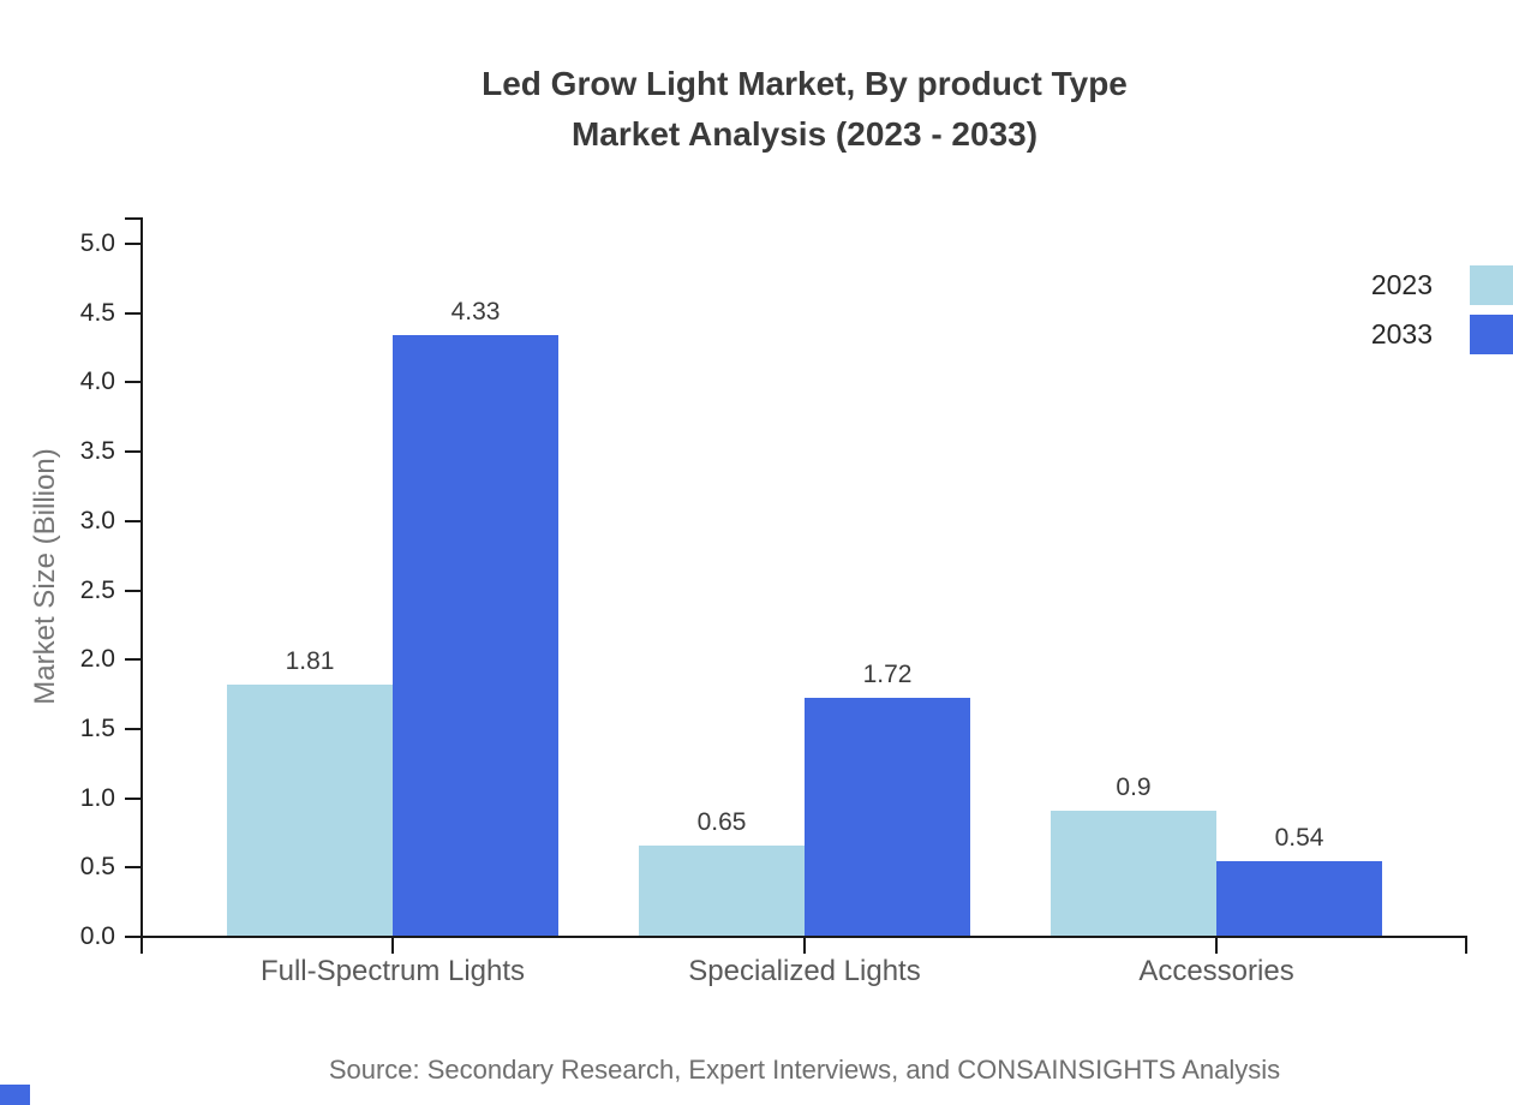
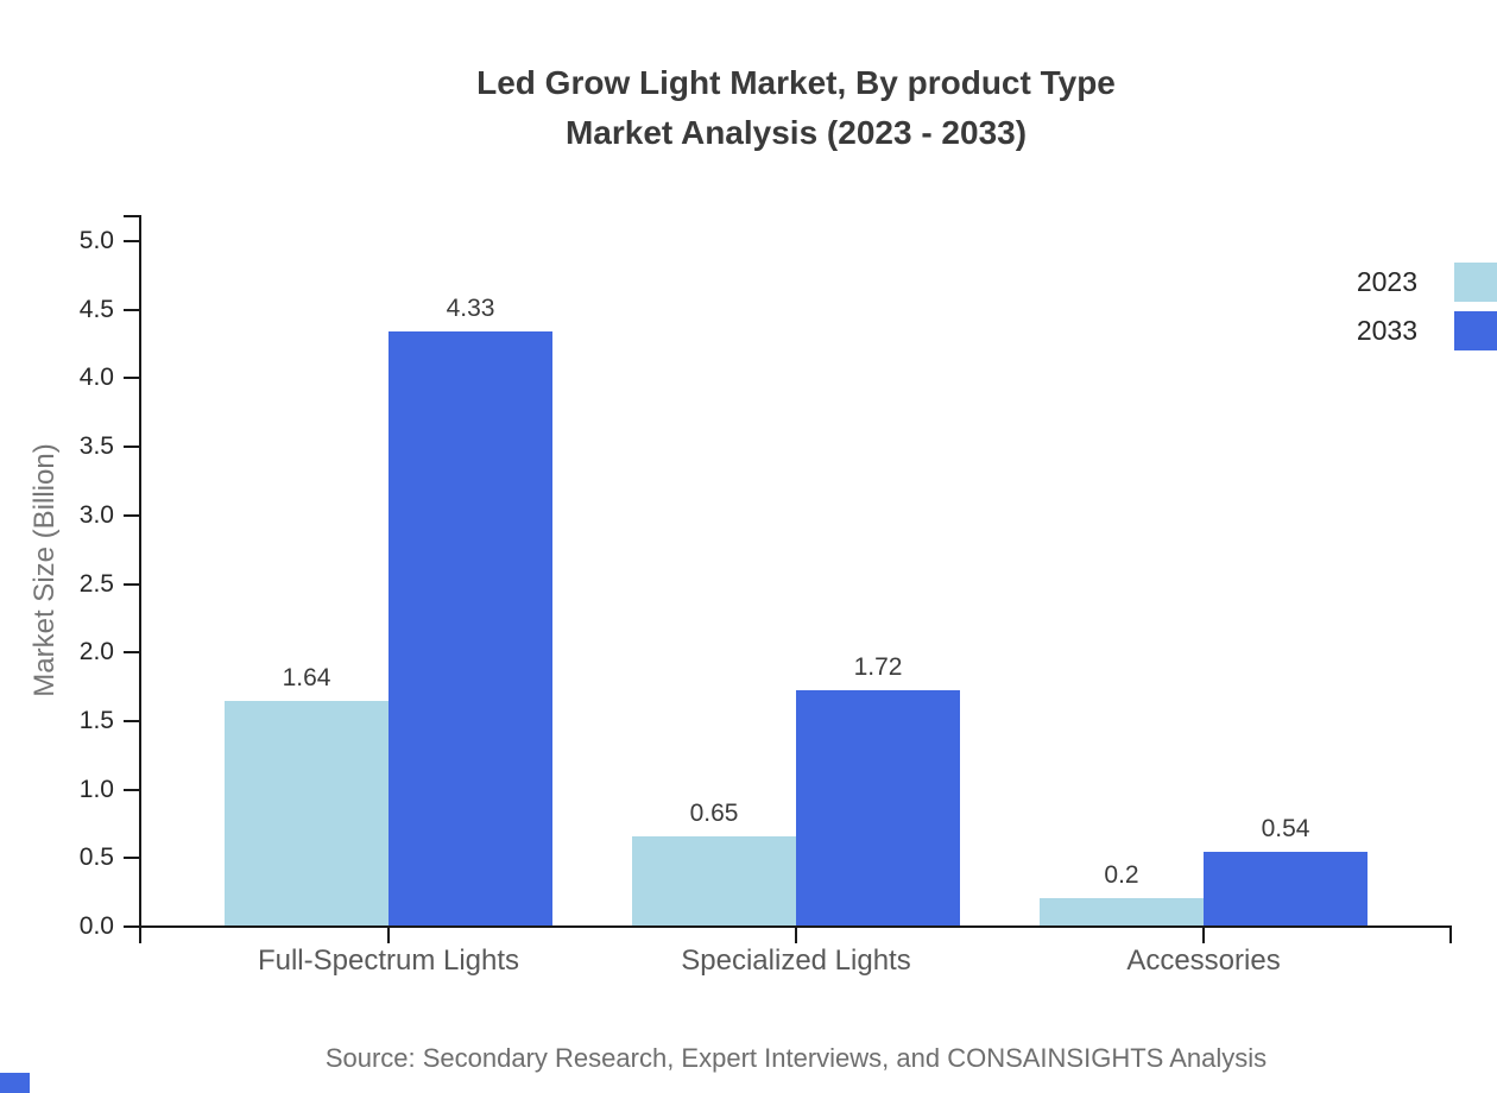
2023/Full-Spectrum Lights: 1.81 -> 1.64
2023/Accessories: 0.9 -> 0.2
